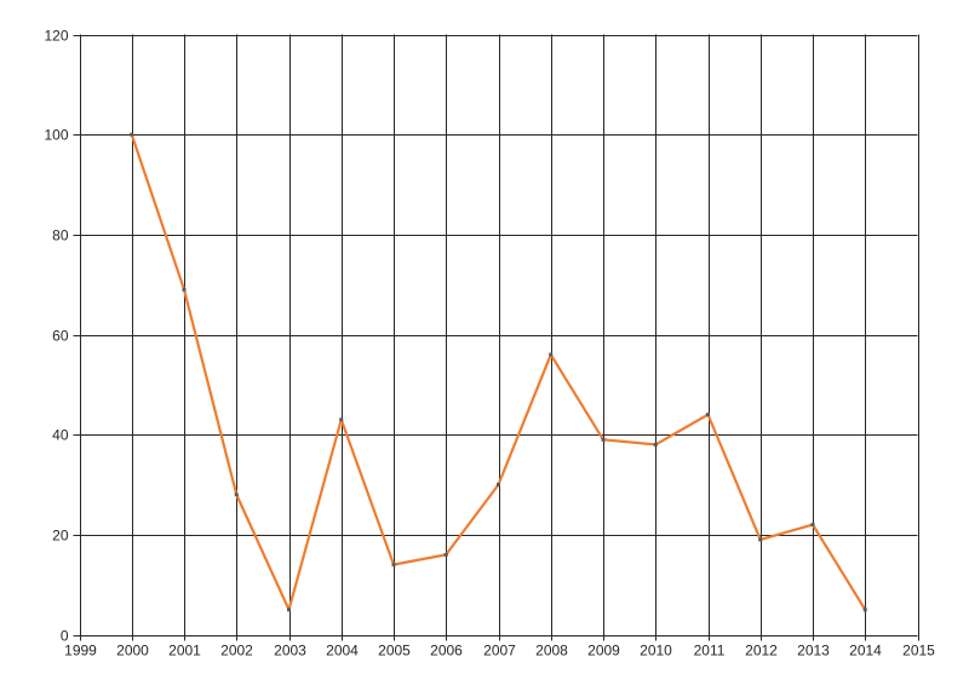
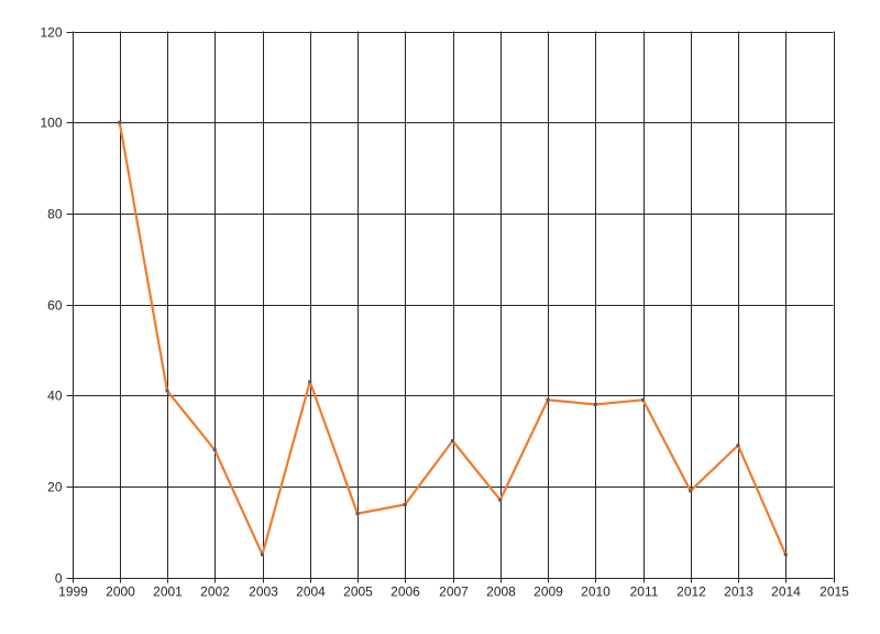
2001: 69 -> 41
2008: 56 -> 17
2011: 44 -> 39
2013: 22 -> 29
